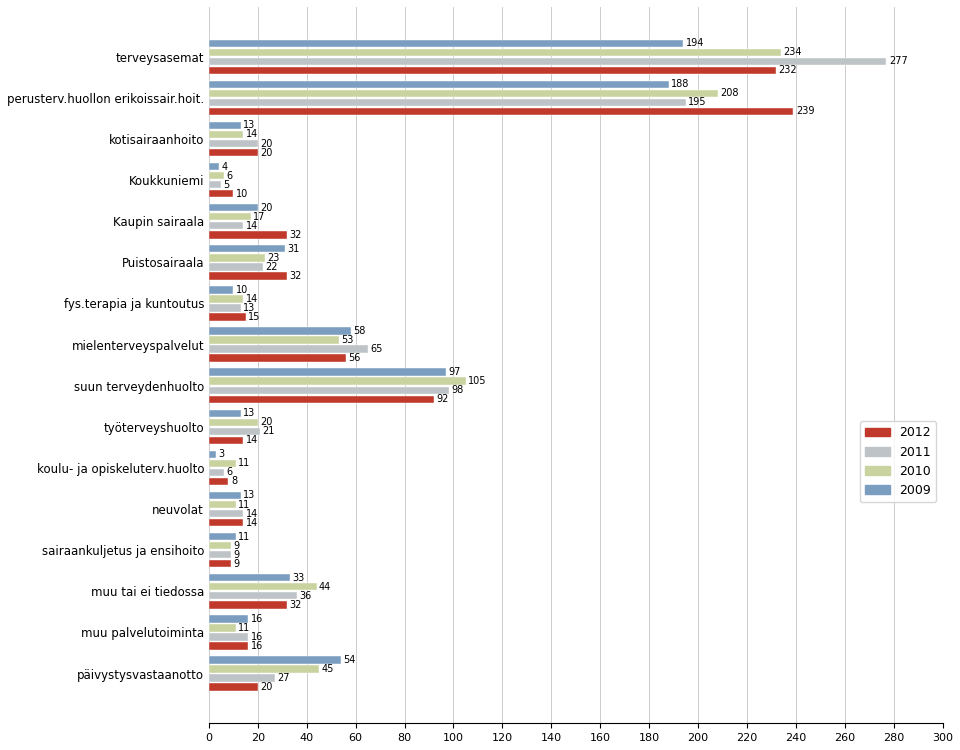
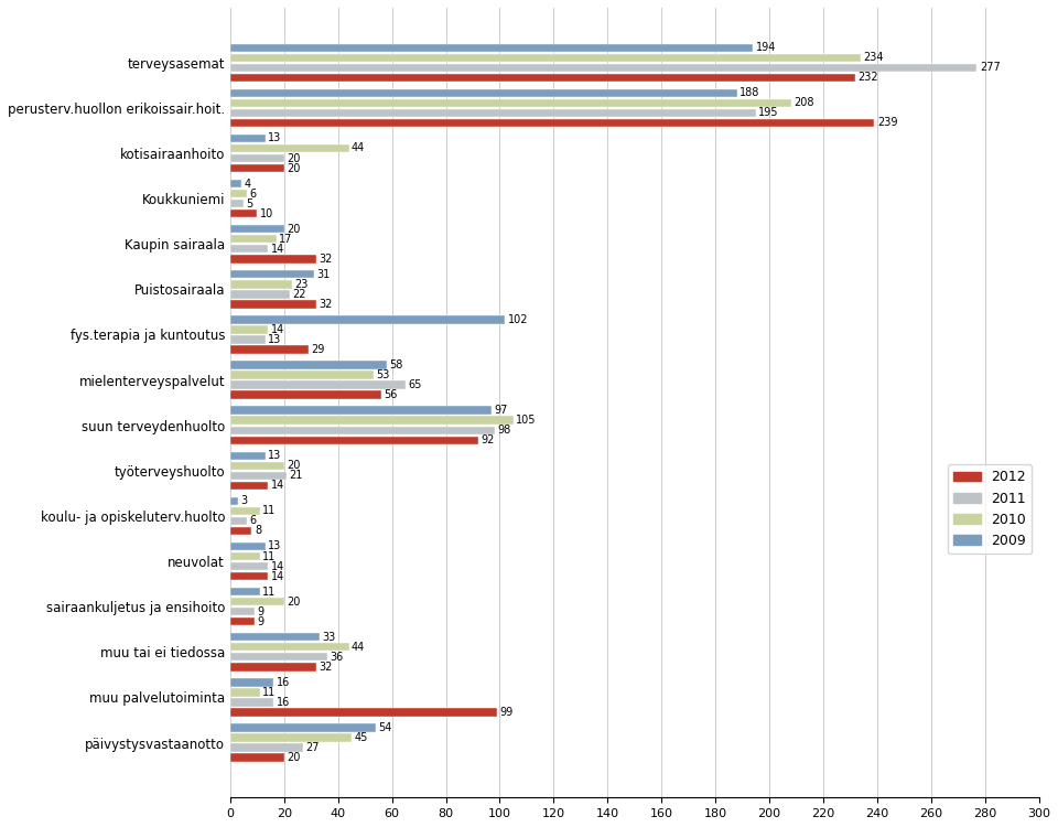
2010/kotisairaanhoito: 14 -> 44
2009/fys.terapia ja kuntoutus: 10 -> 102
2012/fys.terapia ja kuntoutus: 15 -> 29
2010/sairaankuljetus ja ensihoito: 9 -> 20
2012/muu palvelutoiminta: 16 -> 99
